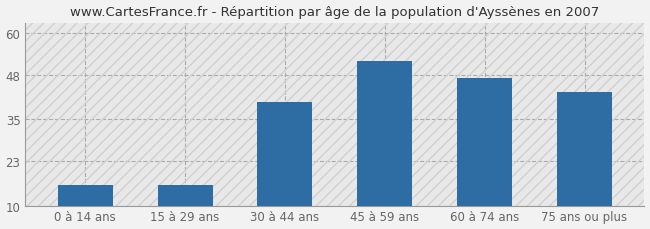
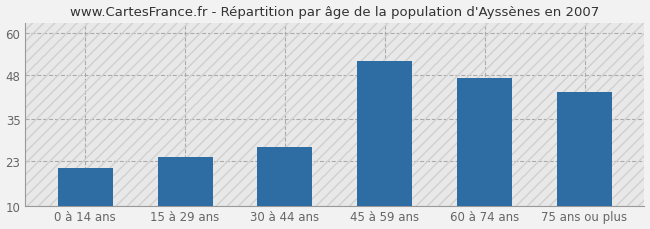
0 à 14 ans: 16 -> 21
15 à 29 ans: 16 -> 24
30 à 44 ans: 40 -> 27
